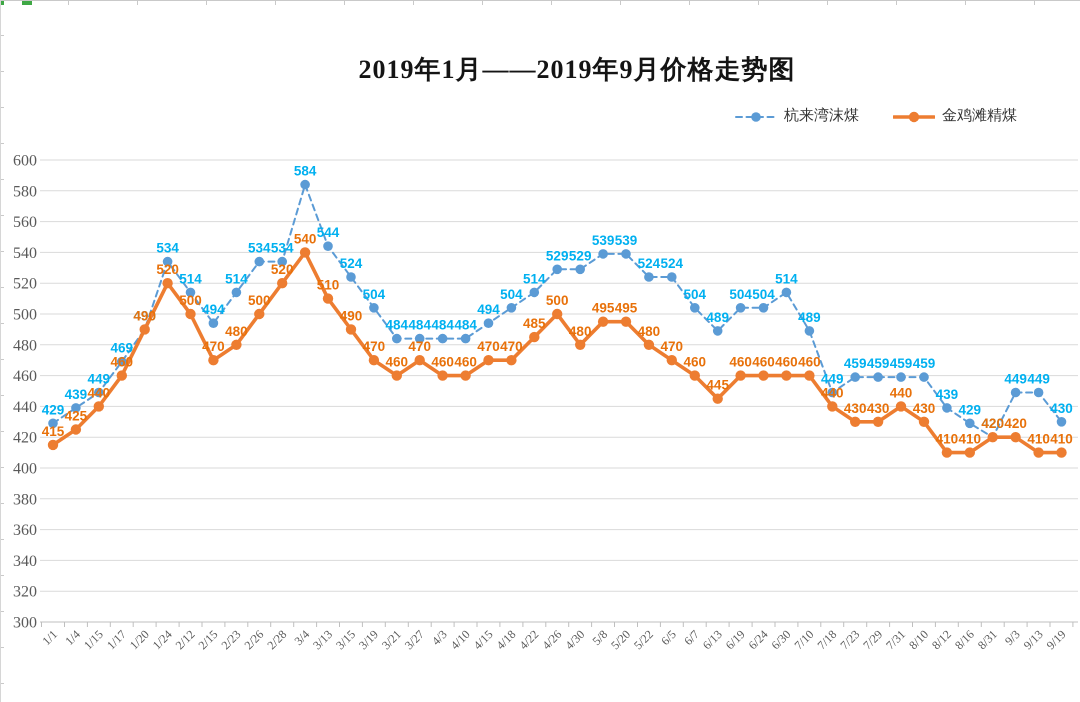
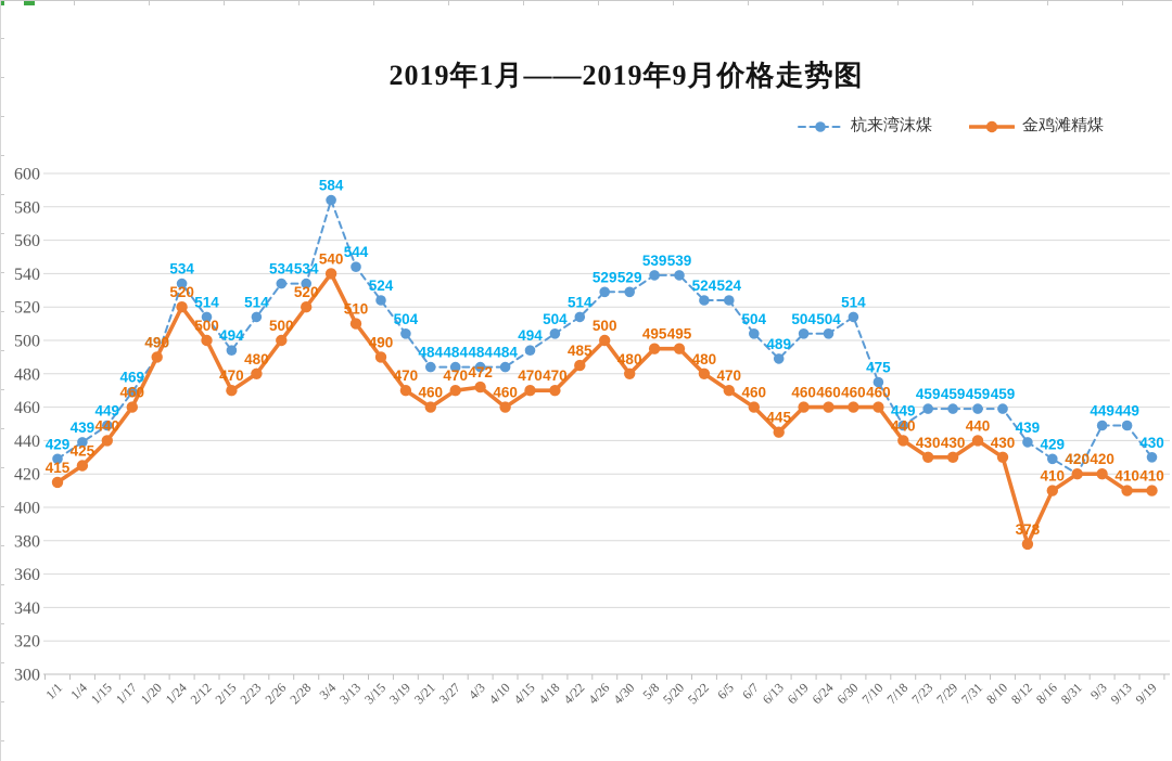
金鸡滩精煤/4/3: 460 -> 472
杭来湾沫煤/7/10: 489 -> 475
金鸡滩精煤/8/12: 410 -> 378
